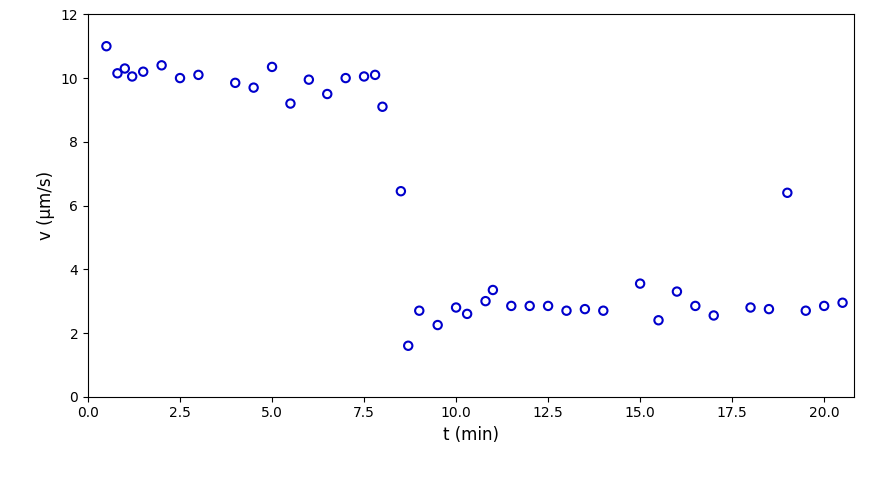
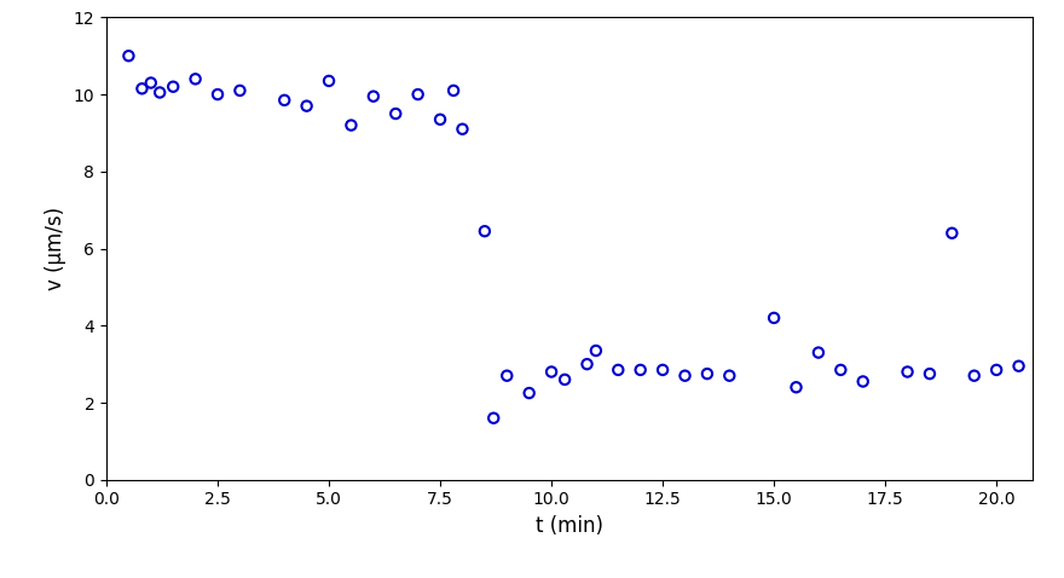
7.5: 10.05 -> 9.35
15.0: 3.55 -> 4.20
